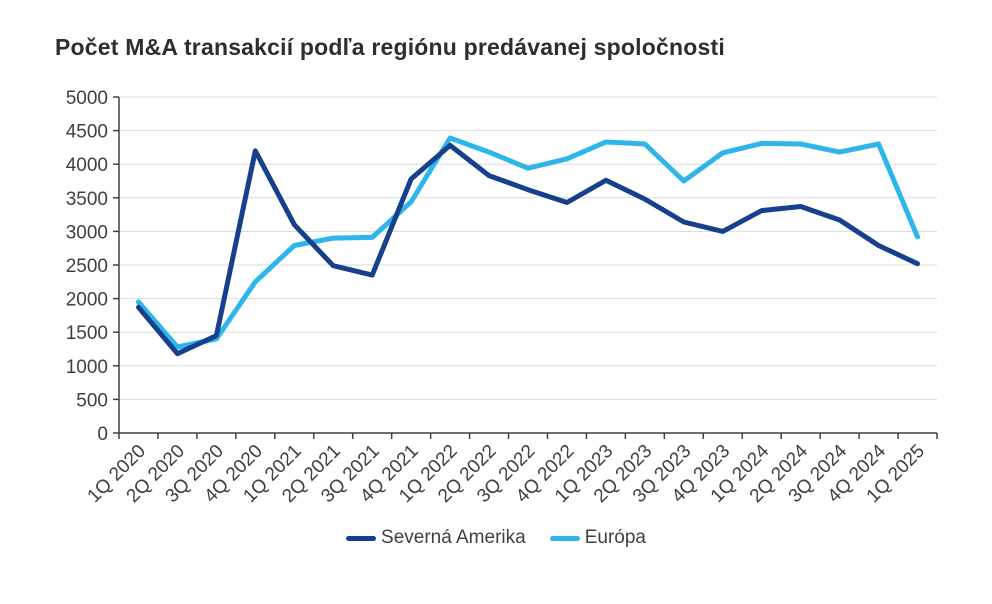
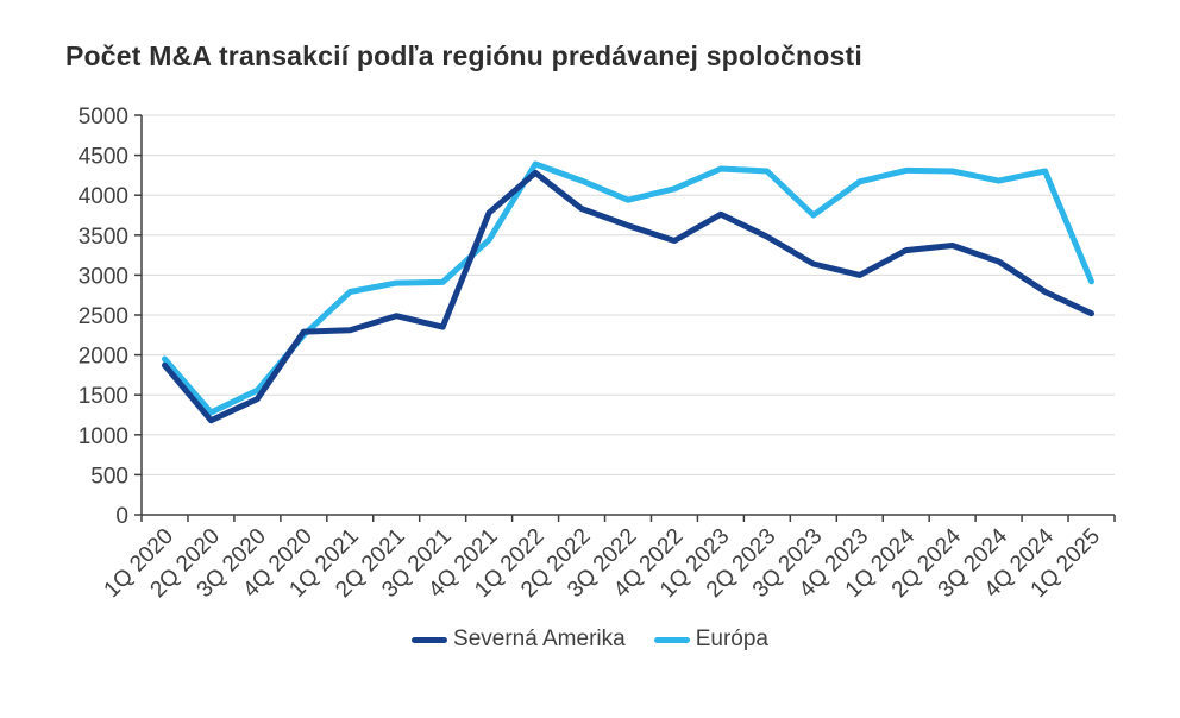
Európa/3Q 2020: 1400 -> 1600
Severná Amerika/4Q 2020: 4200 -> 2300
Severná Amerika/1Q 2021: 3100 -> 2300
